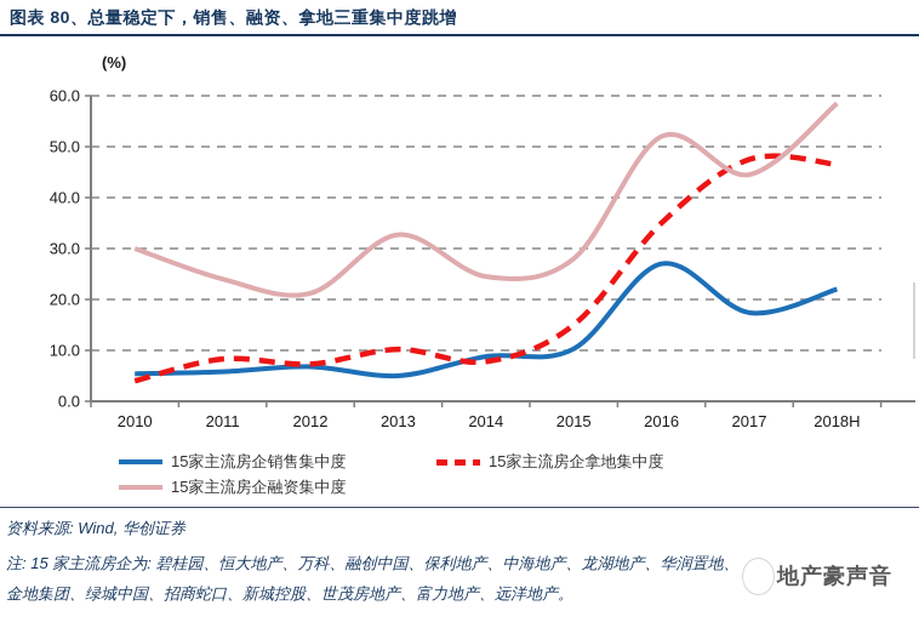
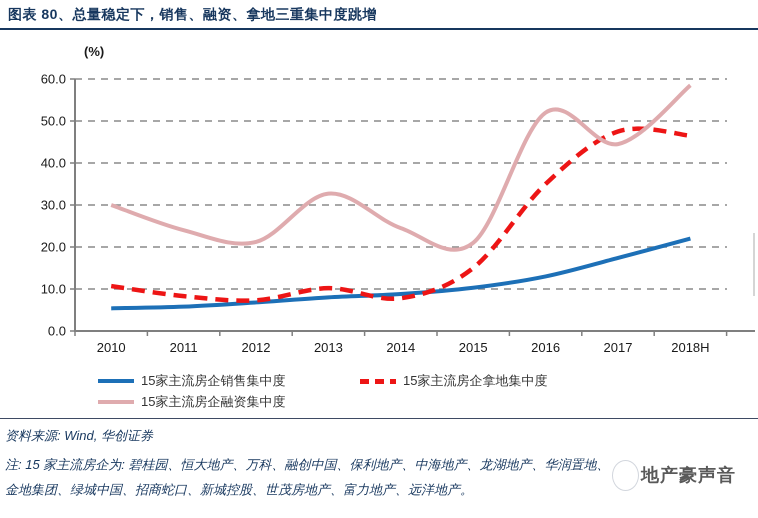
15家主流房企拿地集中度/2010: 4 -> 11
15家主流房企销售集中度/2013: 5 -> 8
15家主流房企融资集中度/2015: 28 -> 21
15家主流房企销售集中度/2016: 27 -> 13
